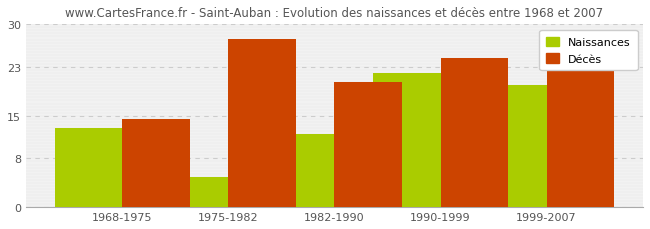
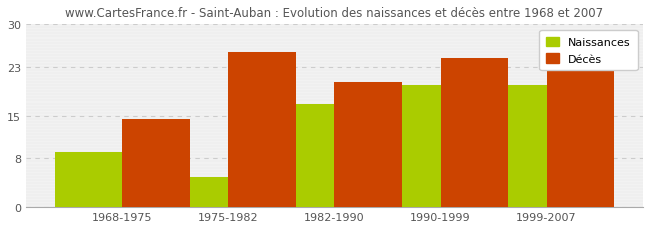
Naissances/1968-1975: 13 -> 9
Décès/1975-1982: 27.6 -> 25.5
Naissances/1982-1990: 12 -> 17
Naissances/1990-1999: 22 -> 20
